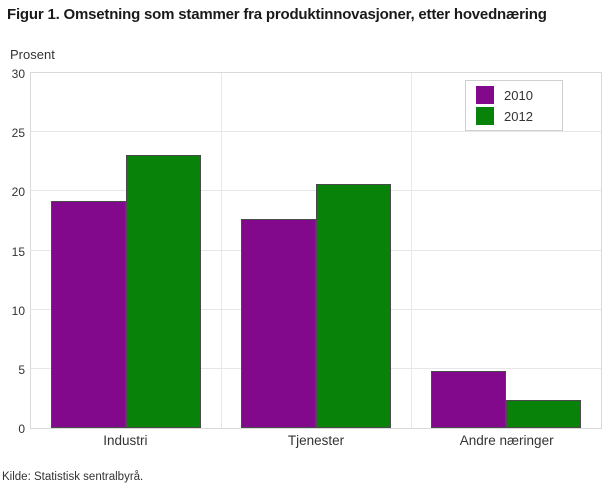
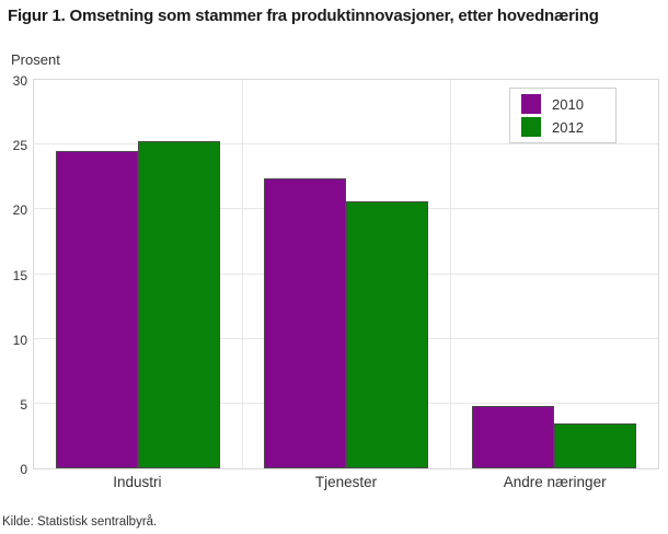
2010/Industri: 19.2 -> 24.5
2012/Industri: 23.1 -> 25.3
2010/Tjenester: 17.7 -> 22.4
2012/Andre næringer: 2.4 -> 3.5
